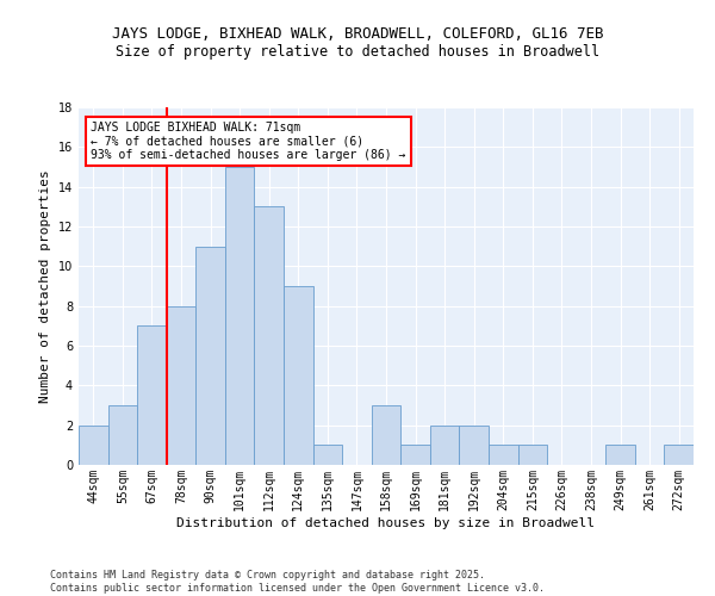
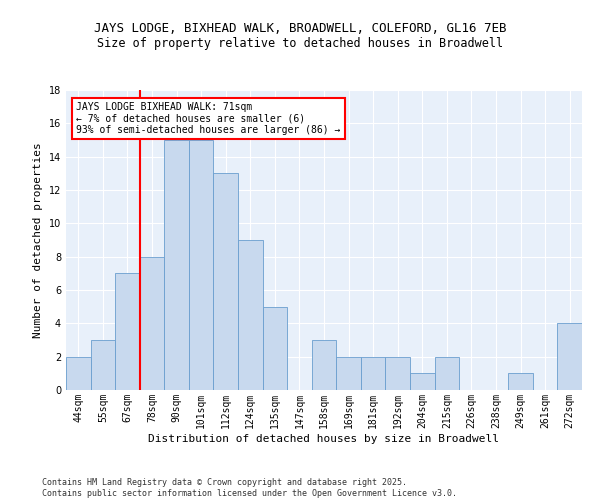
90sqm: 11 -> 15
135sqm: 1 -> 5
169sqm: 1 -> 2
215sqm: 1 -> 2
272sqm: 1 -> 4
